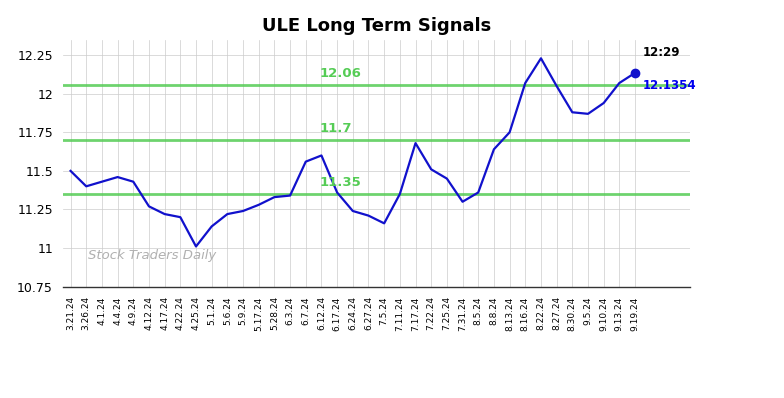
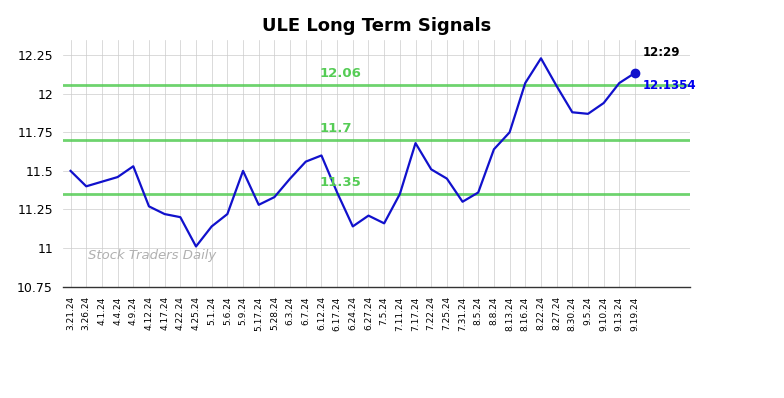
4.9.24: 11.43 -> 11.53
5.9.24: 11.24 -> 11.50
6.3.24: 11.34 -> 11.45
6.24.24: 11.24 -> 11.14
